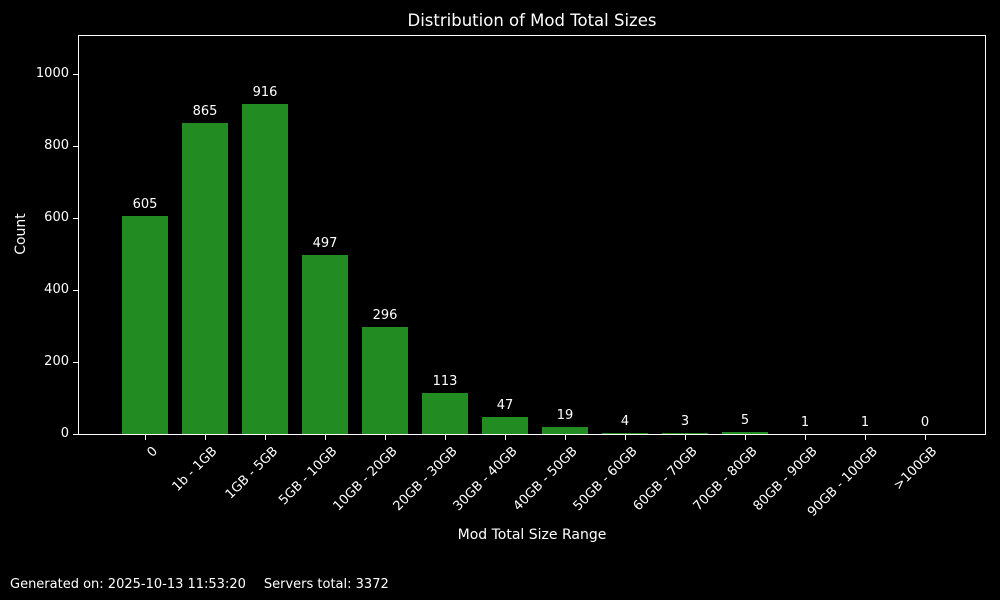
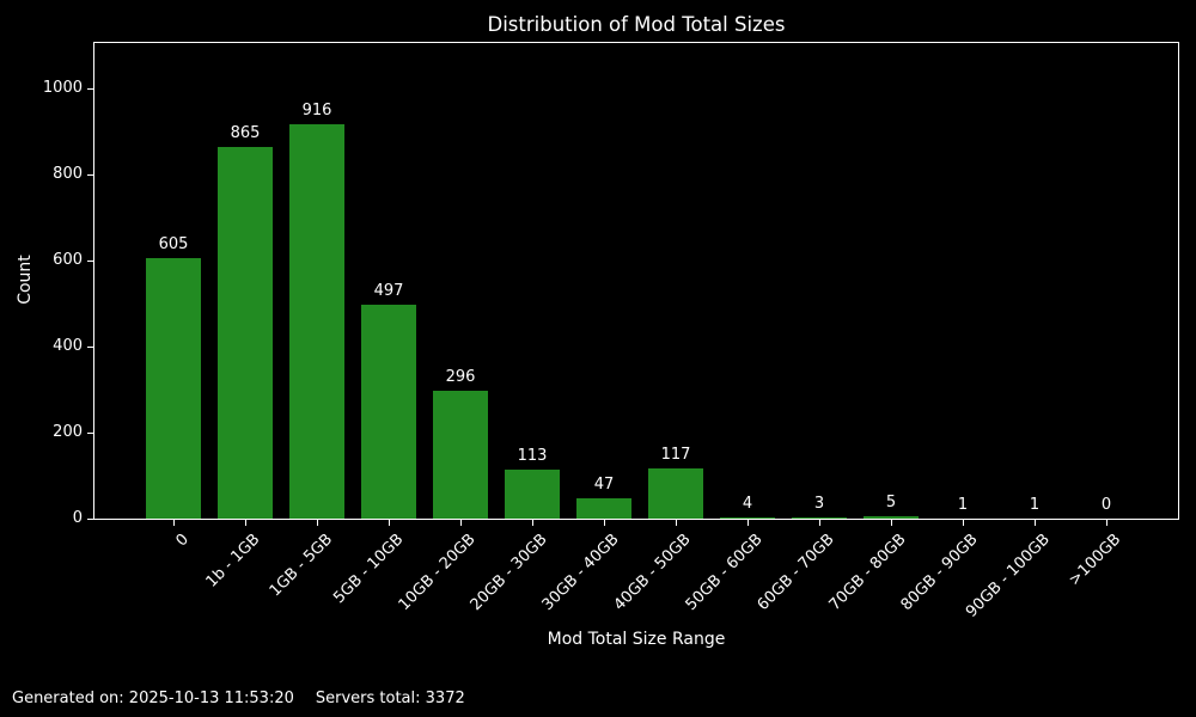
40GB - 50GB: 19 -> 117
